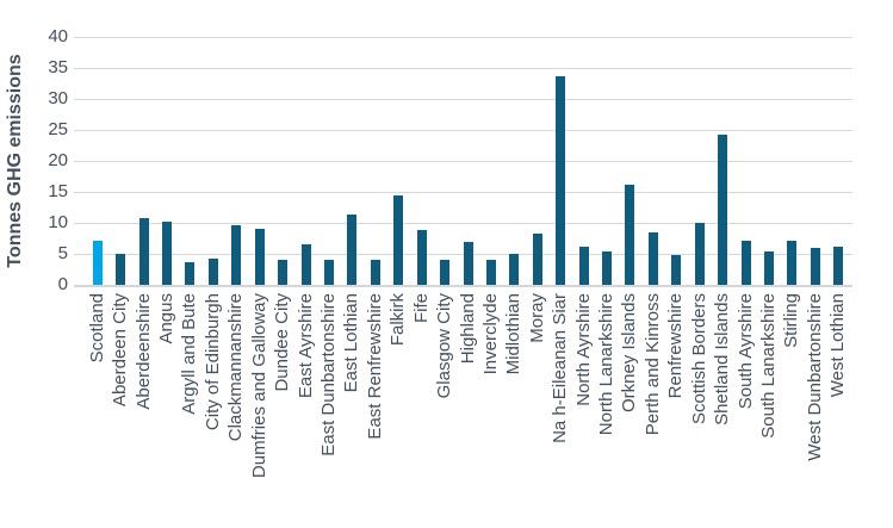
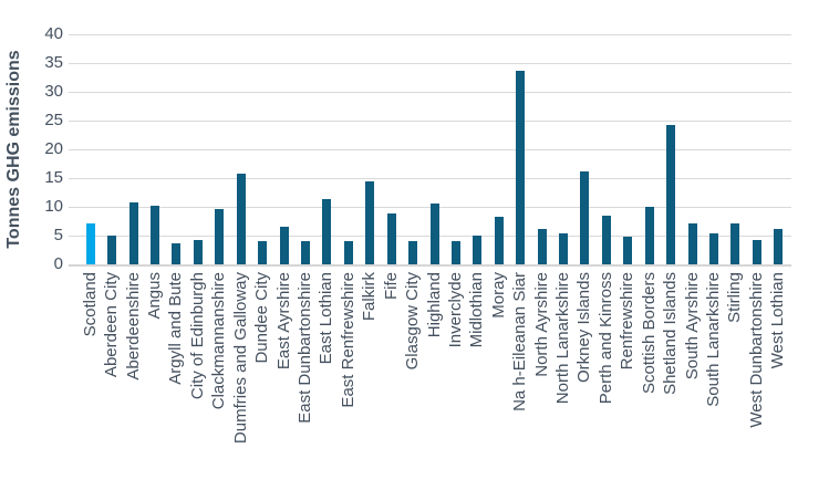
Dumfries and Galloway: 9 -> 16
Highland: 7 -> 11
West Dunbartonshire: 6 -> 4
